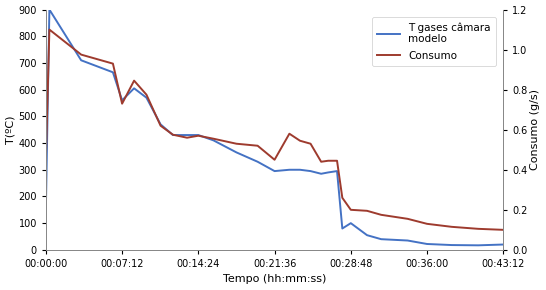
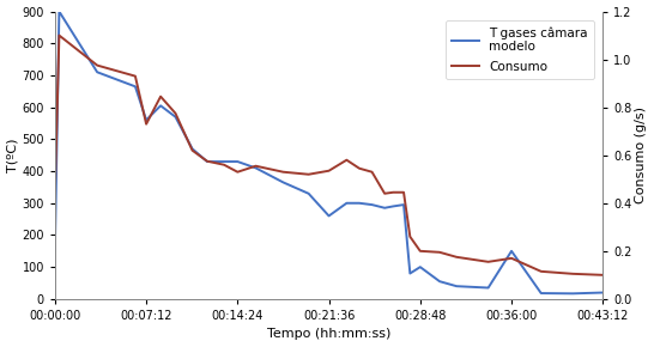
Consumo/00:14:24: 0.570 -> 0.530
T gases câmara modelo/00:21:36: 295 -> 260
Consumo/00:21:36: 0.450 -> 0.535
T gases câmara modelo/00:36:00: 22 -> 150
Consumo/00:36:00: 0.130 -> 0.170
